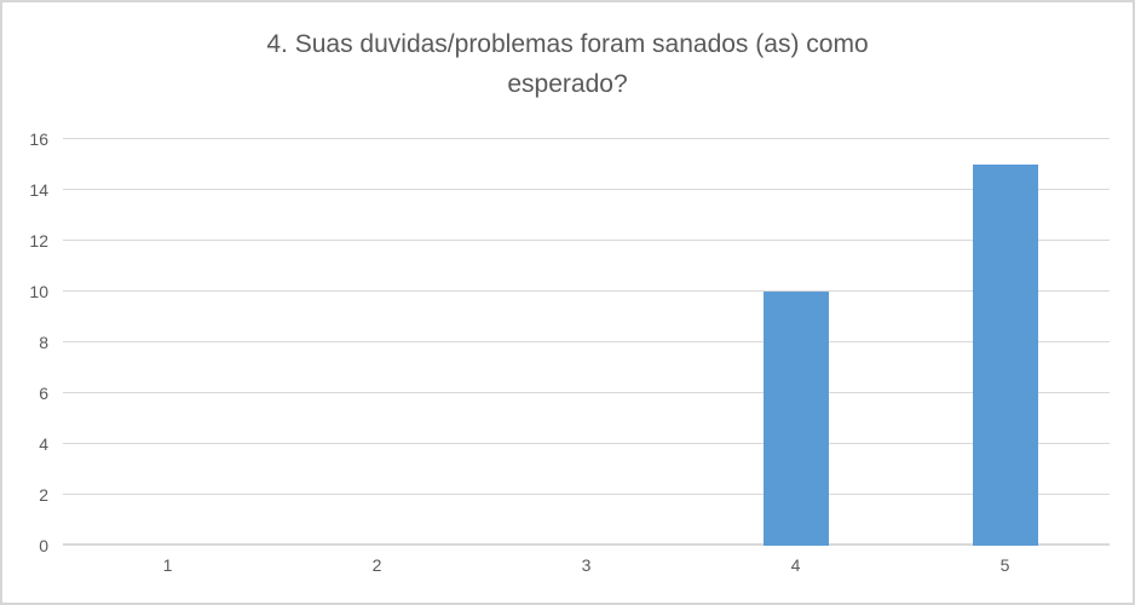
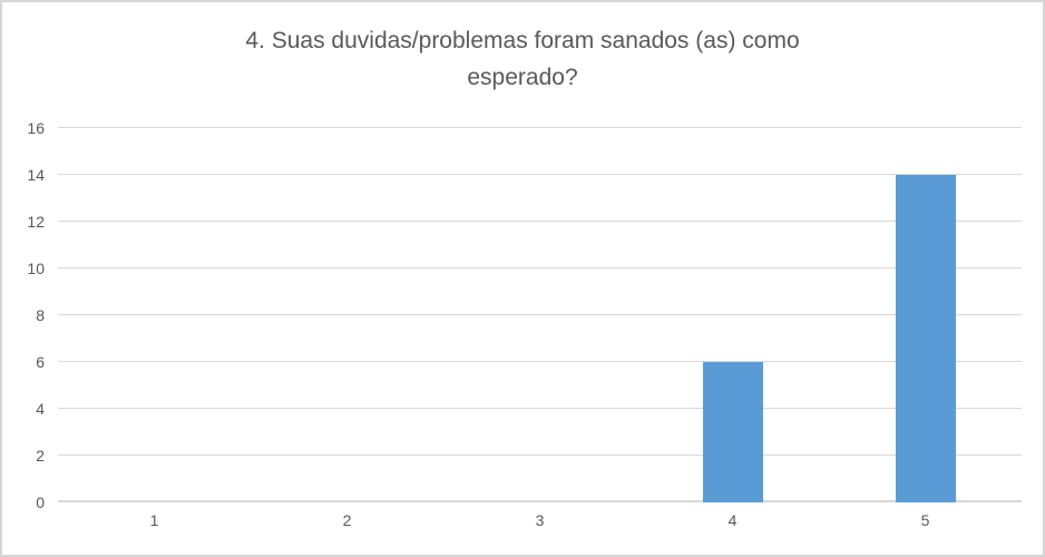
4: 10 -> 6
5: 15 -> 14
